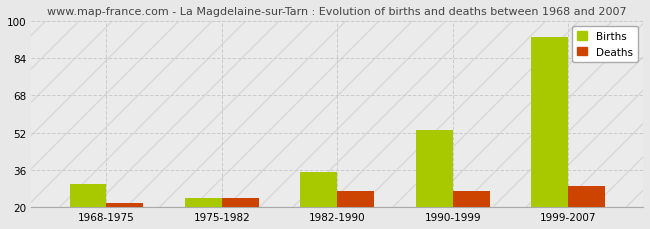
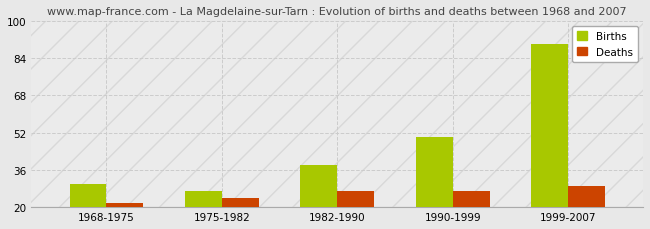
Births/1975-1982: 24 -> 27
Births/1982-1990: 35 -> 38
Births/1990-1999: 53 -> 50
Births/1999-2007: 93 -> 90
